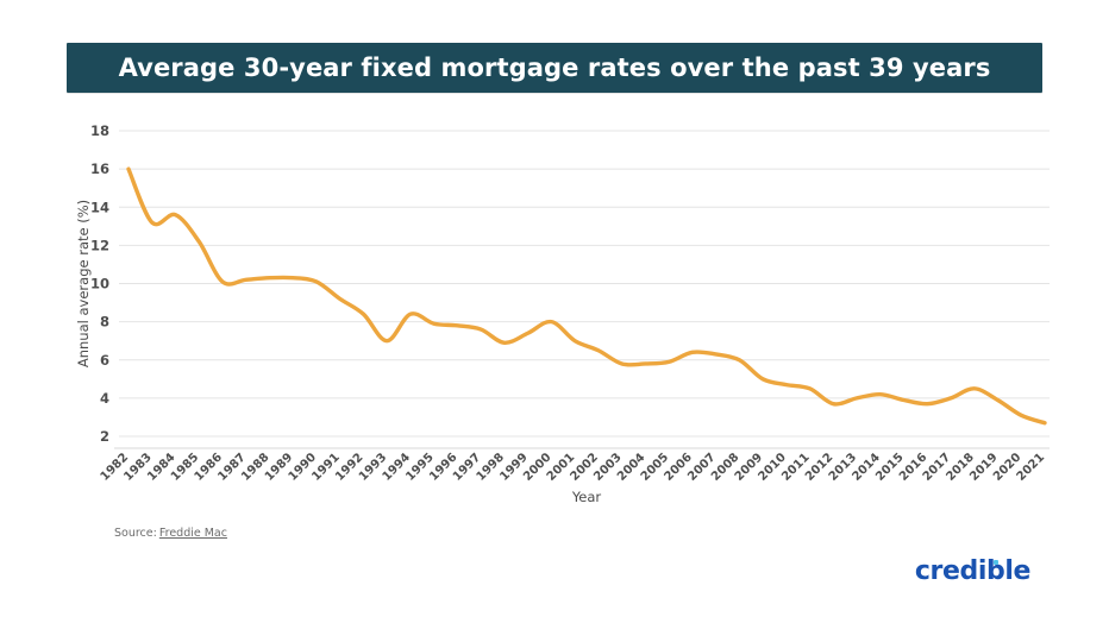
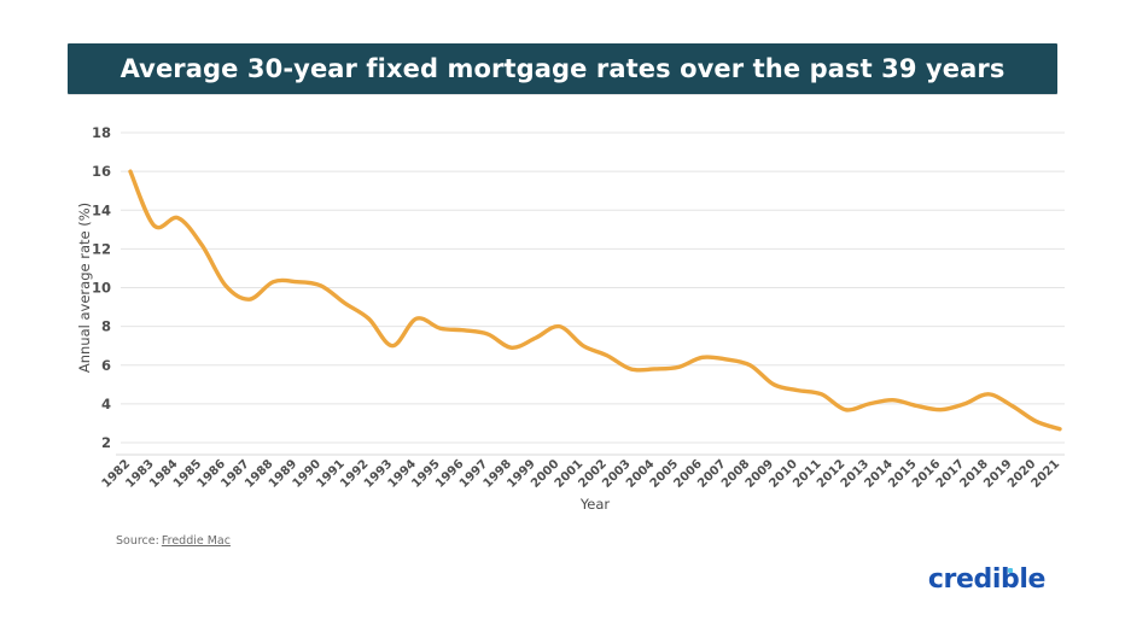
1987: 10.2 -> 9.4
